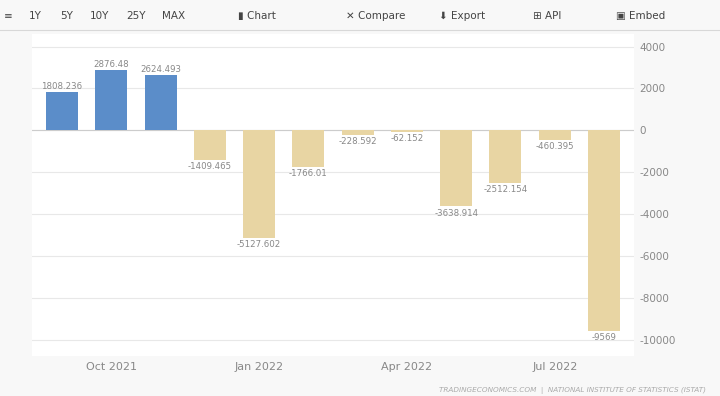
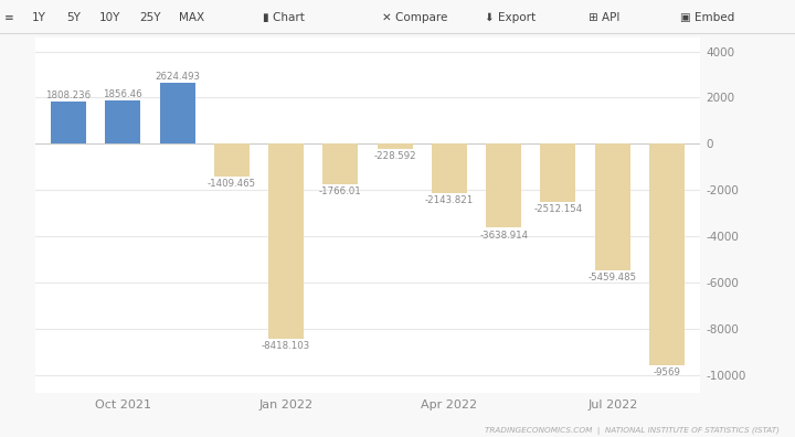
Oct 2021: 2876.48 -> 1856.46
Jan 2022: -5127.602 -> -8418.103
Apr 2022: -62.152 -> -2143.821
Jul 2022: -460.395 -> -5459.485
